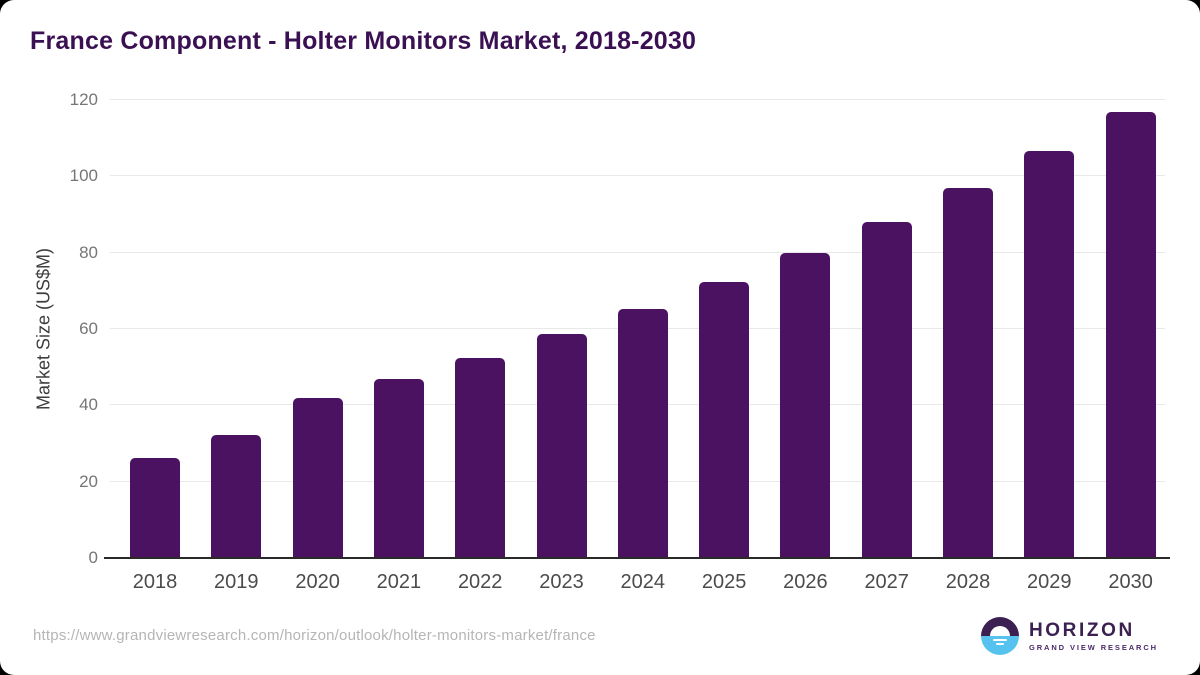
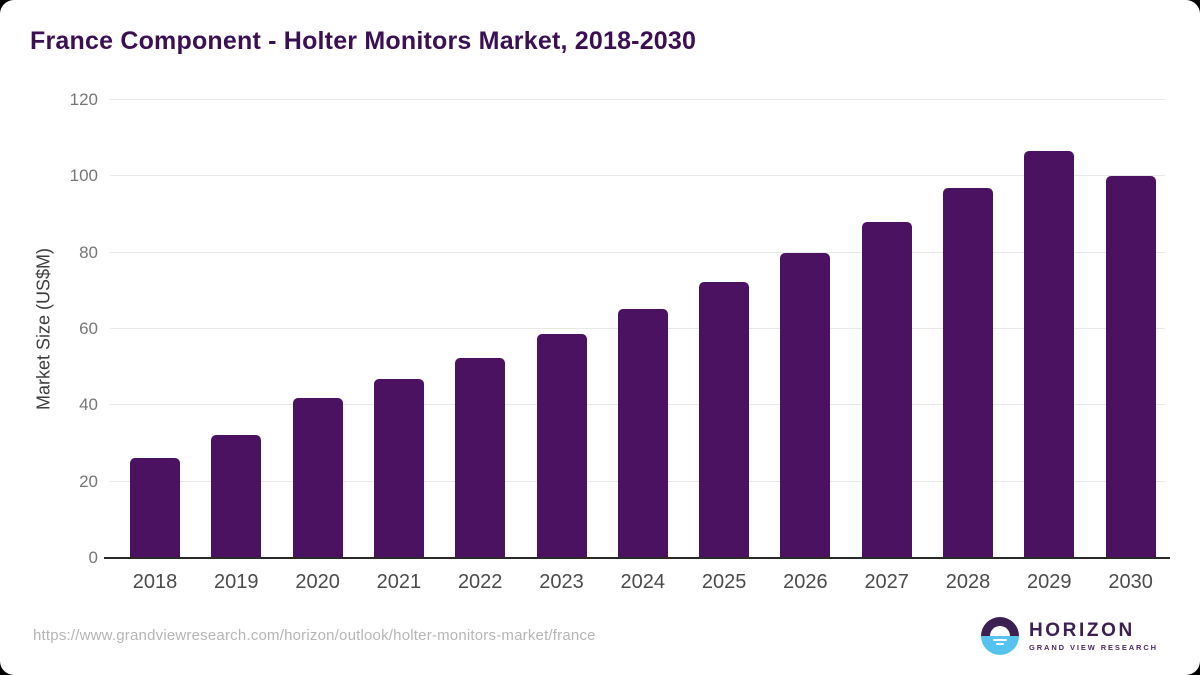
2030: 117 -> 100
